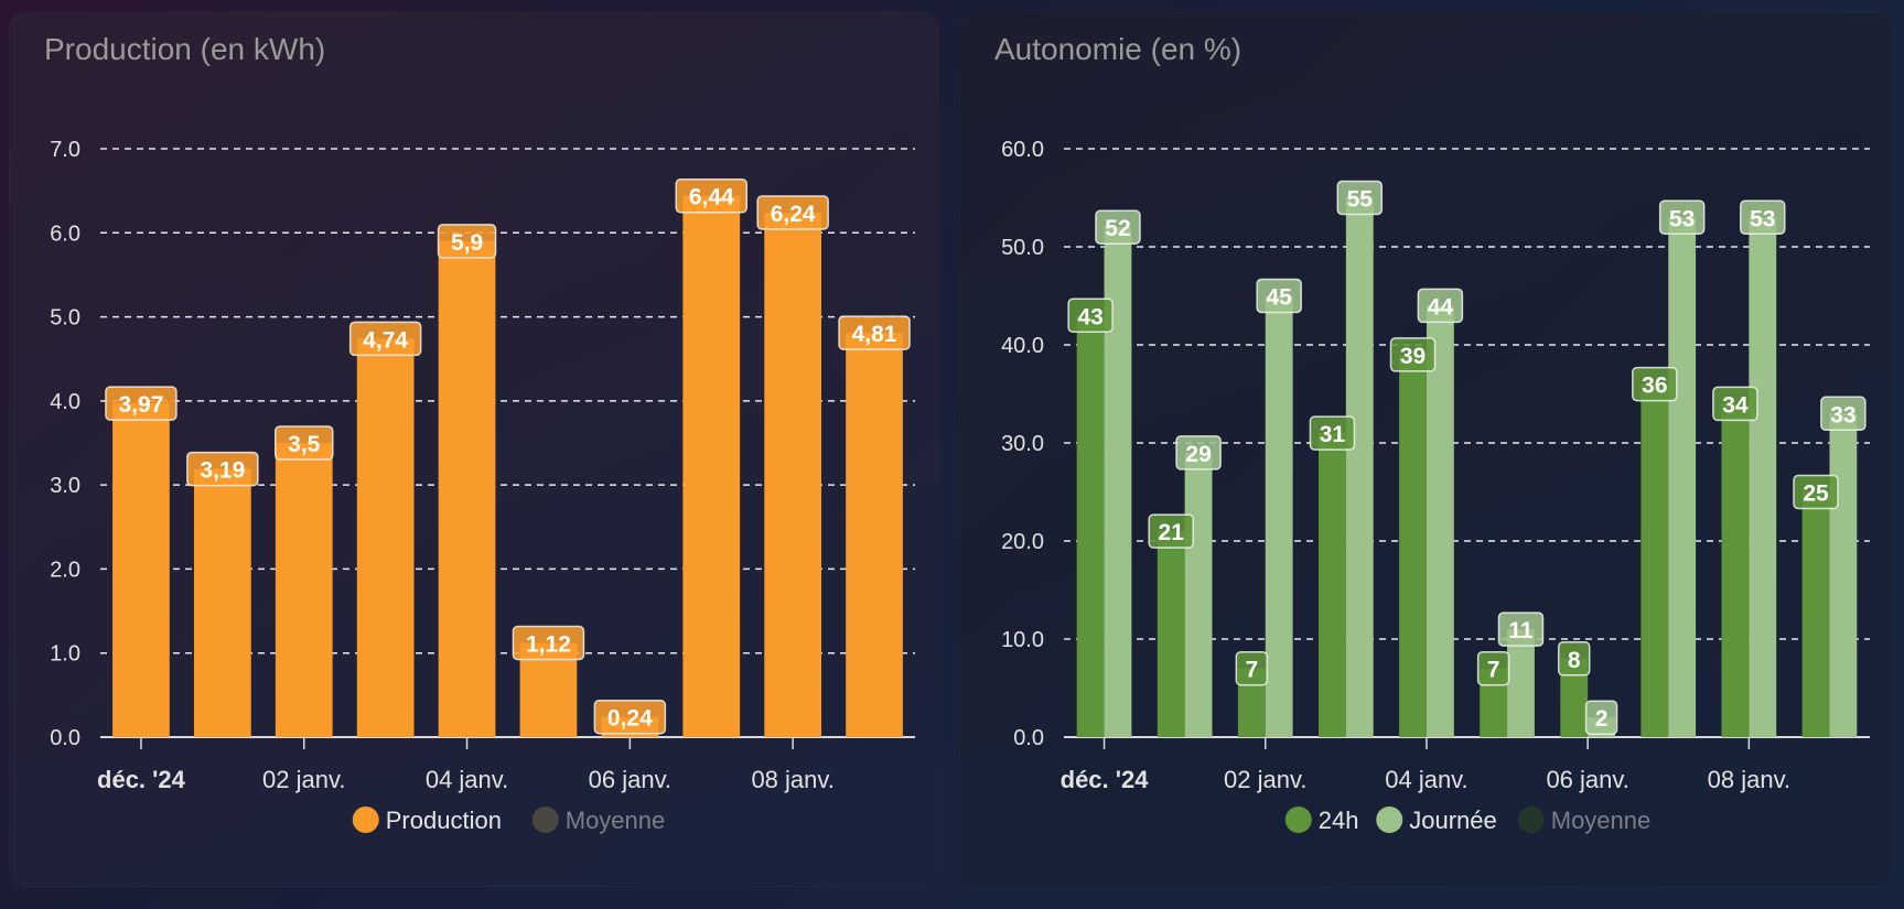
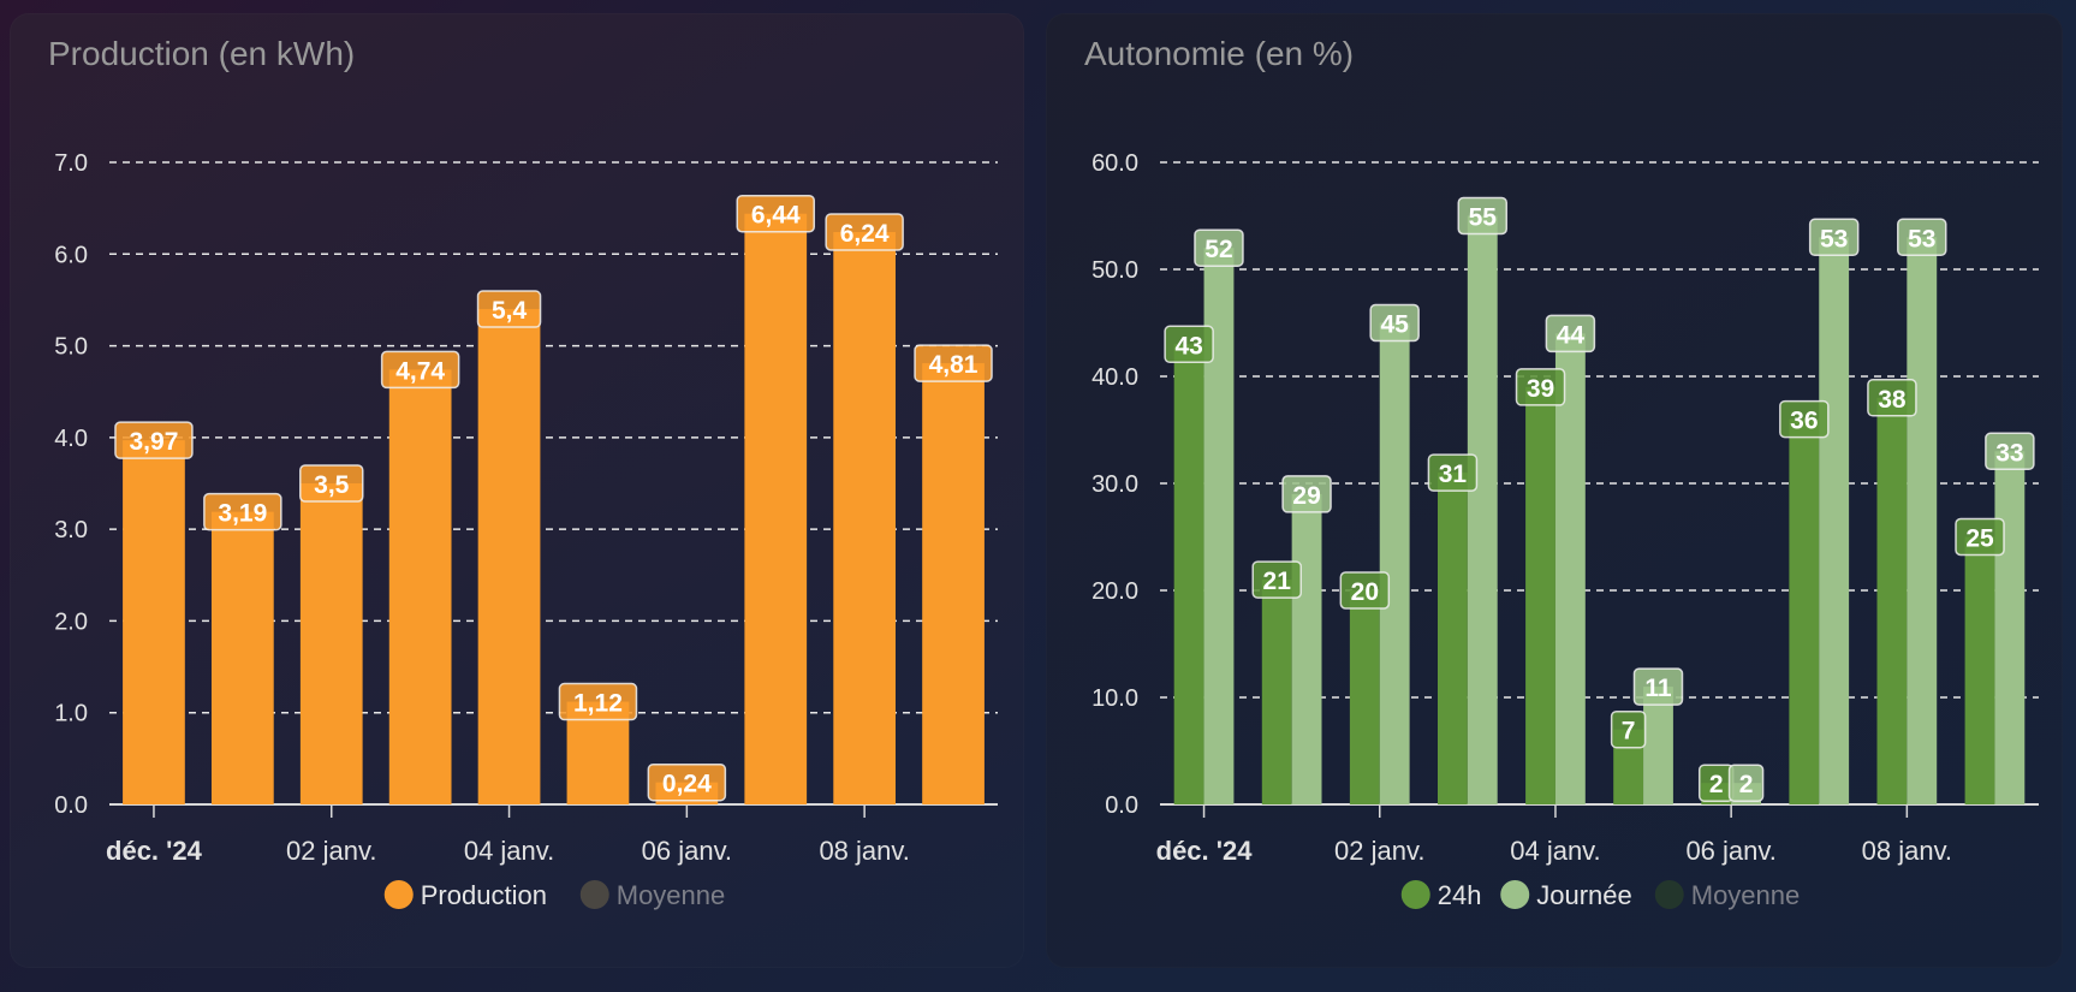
Production (en kWh)/04 janv.: 5,9 -> 5,4
Autonomie (en %)/24h/02 janv.: 7 -> 20
Autonomie (en %)/24h/06 janv.: 8 -> 2
Autonomie (en %)/24h/08 janv.: 34 -> 38
